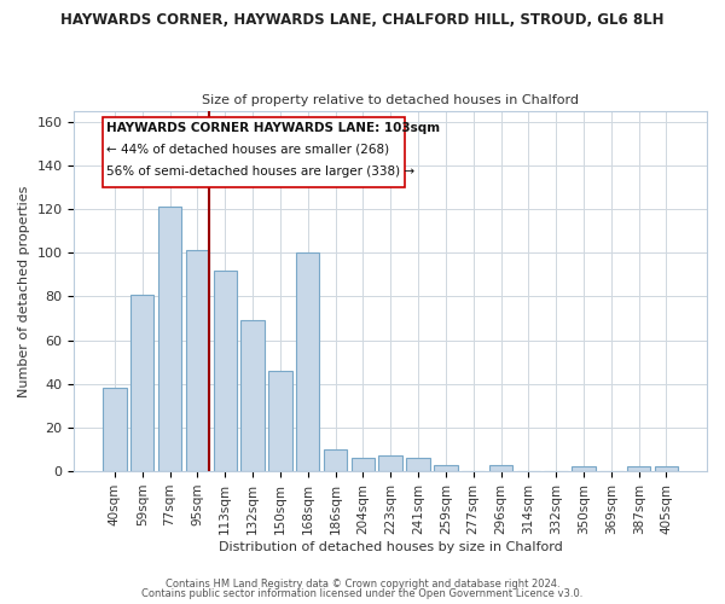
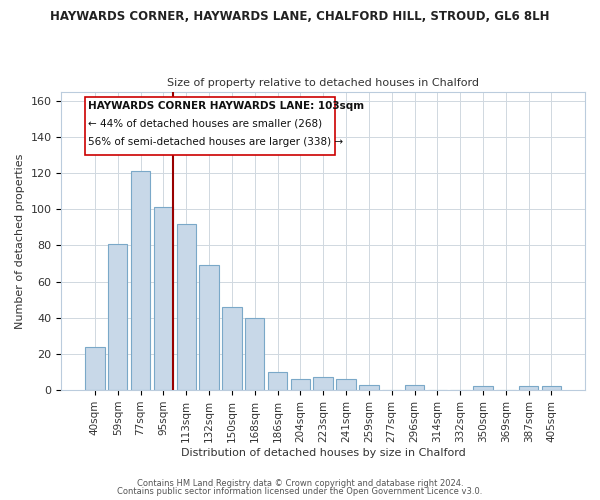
40sqm: 38 -> 24
168sqm: 100 -> 40
